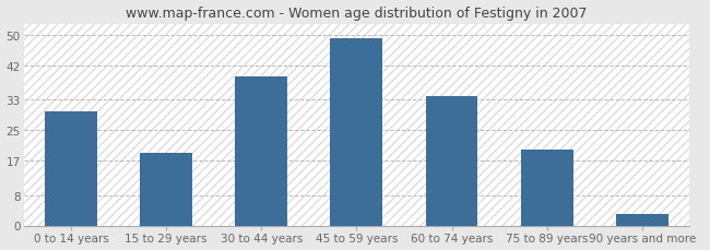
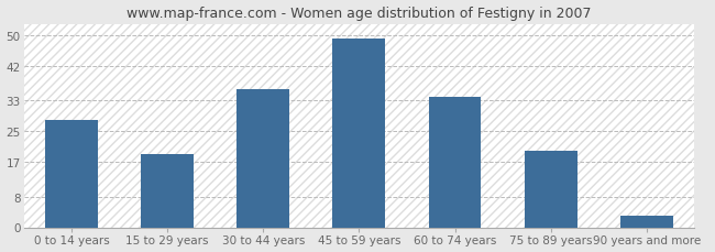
0 to 14 years: 30 -> 28
30 to 44 years: 39 -> 36
